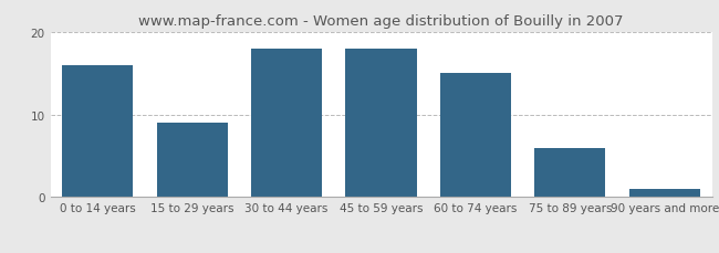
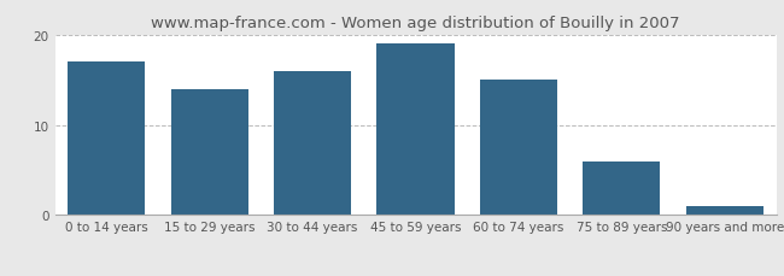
0 to 14 years: 16 -> 17
15 to 29 years: 9 -> 14
30 to 44 years: 18 -> 16
45 to 59 years: 18 -> 19
